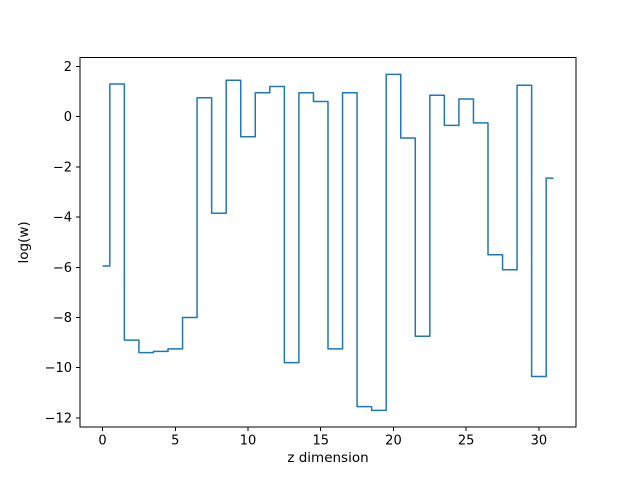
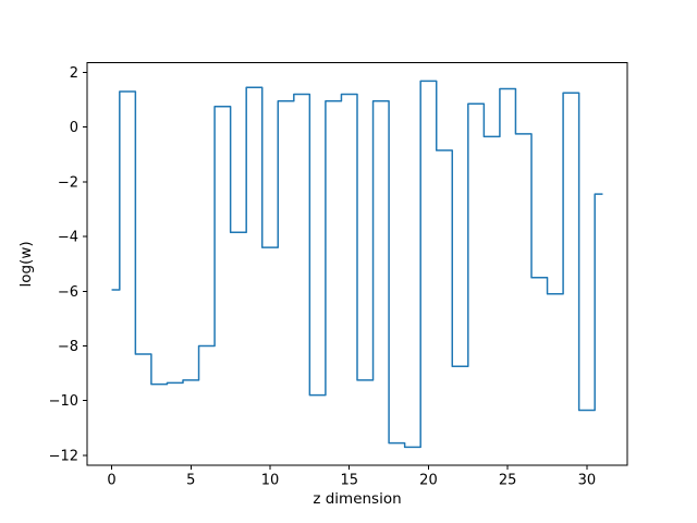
2: -8.9 -> -8.3
10: -0.8 -> -4.4
15: 0.6 -> 1.2
25: 0.7 -> 1.4
